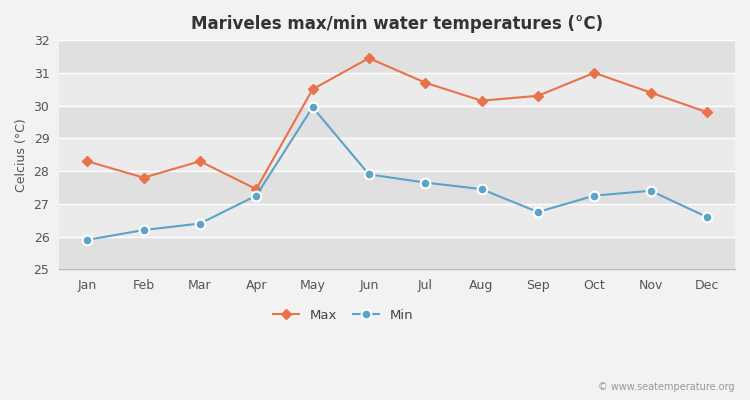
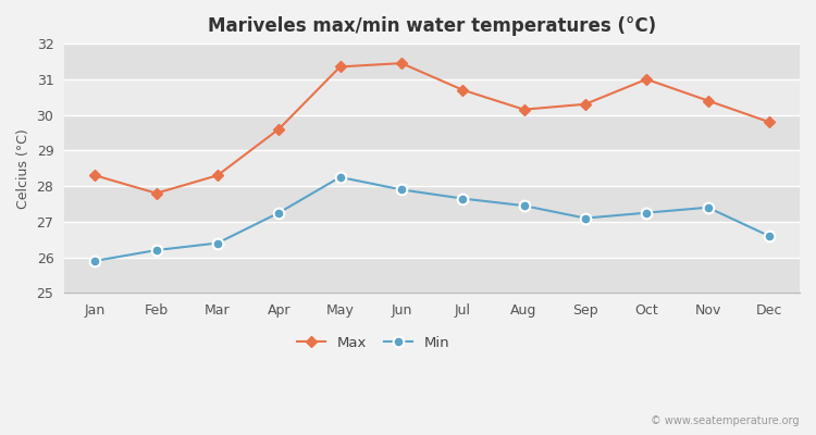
Max/Apr: 27.45 -> 29.60
Max/May: 30.50 -> 31.35
Min/May: 29.95 -> 28.25
Min/Sep: 26.75 -> 27.10
